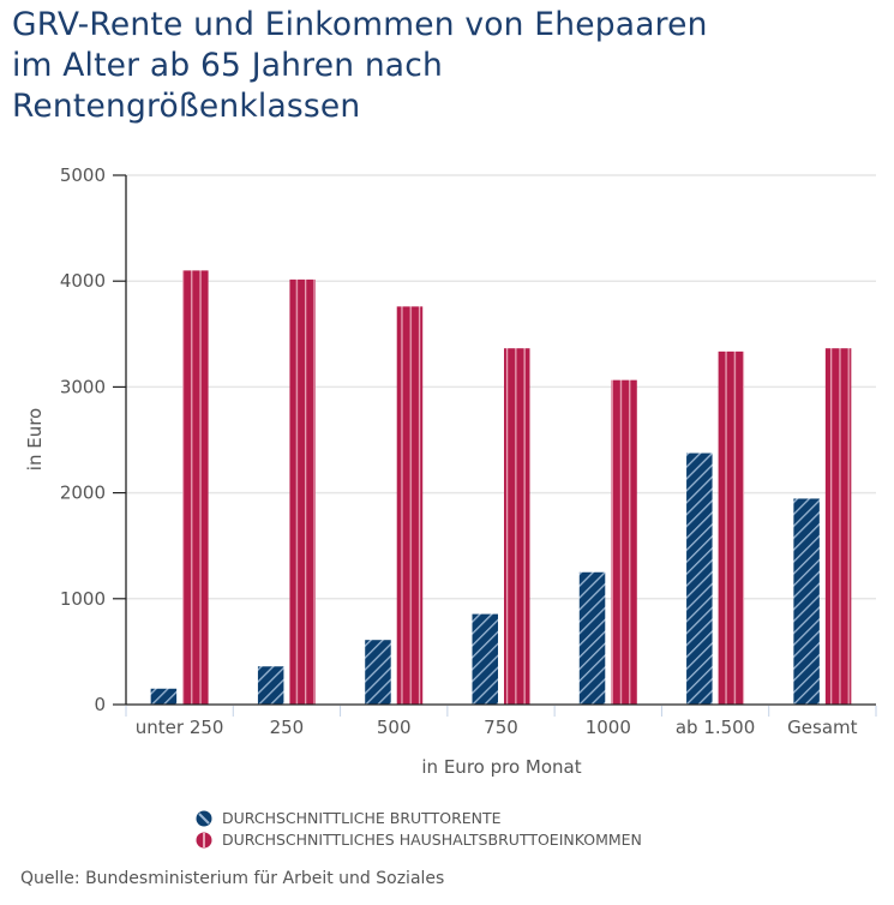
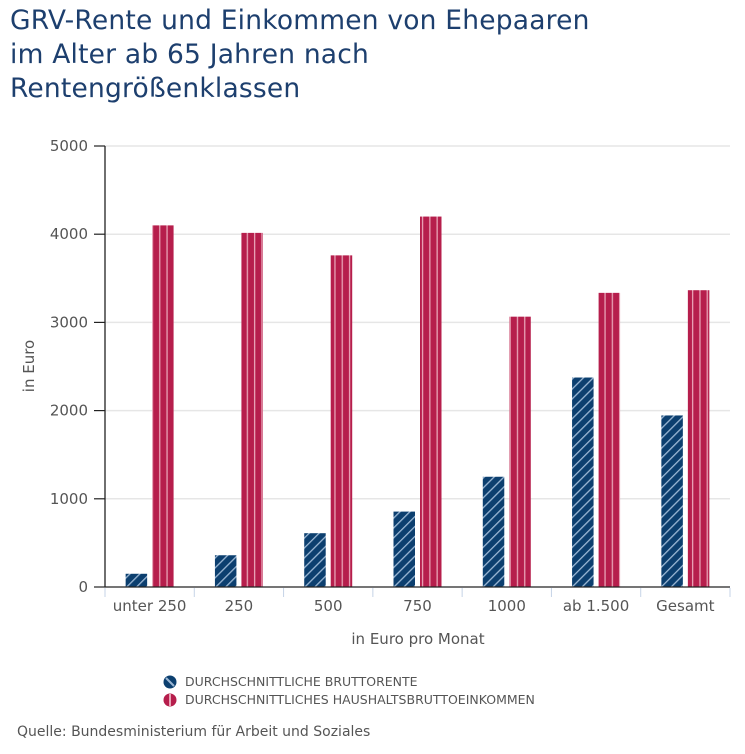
DURCHSCHNITTLICHES HAUSHALTSBRUTTOEINKOMMEN/750: 3400 -> 4200
